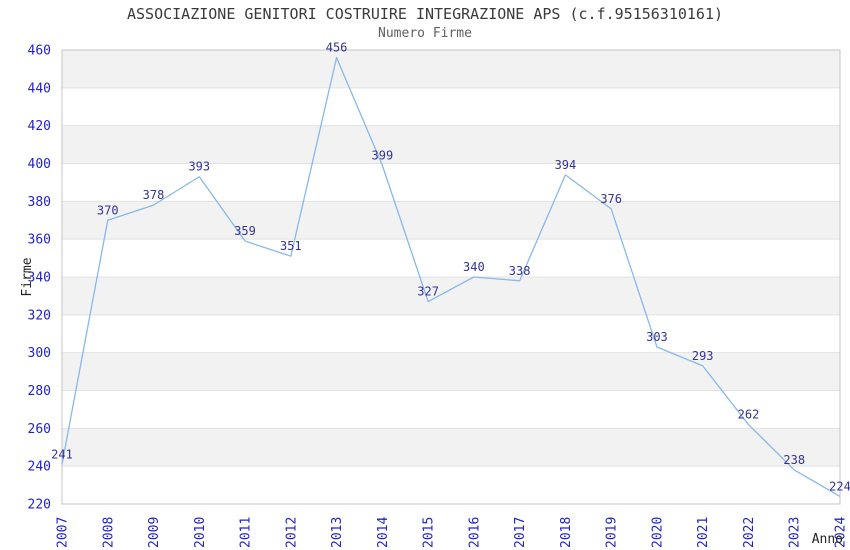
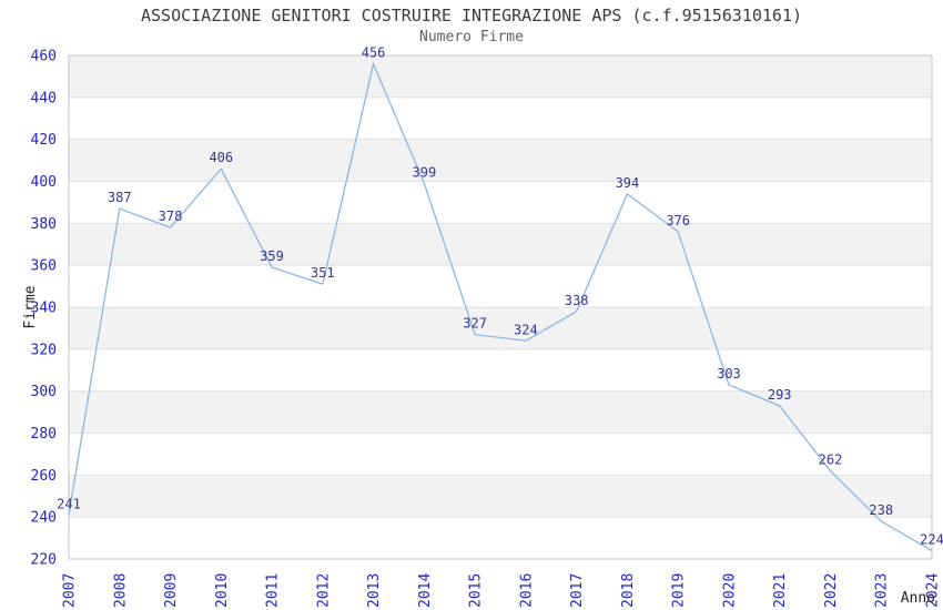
2008: 370 -> 387
2010: 393 -> 406
2016: 340 -> 324
